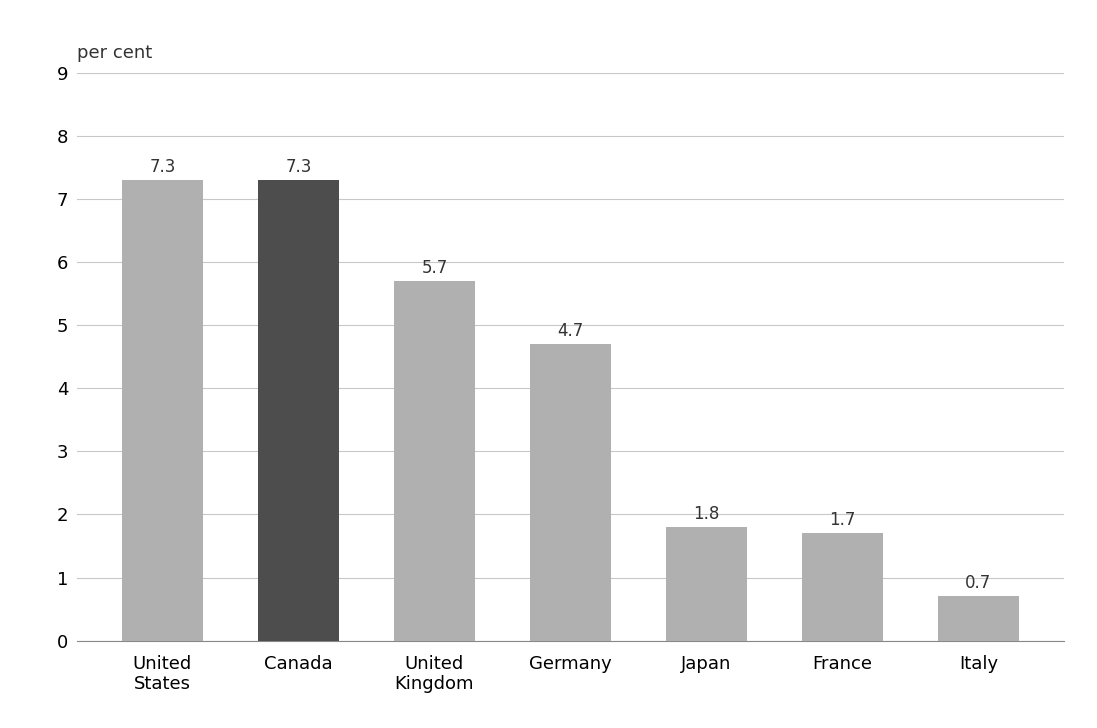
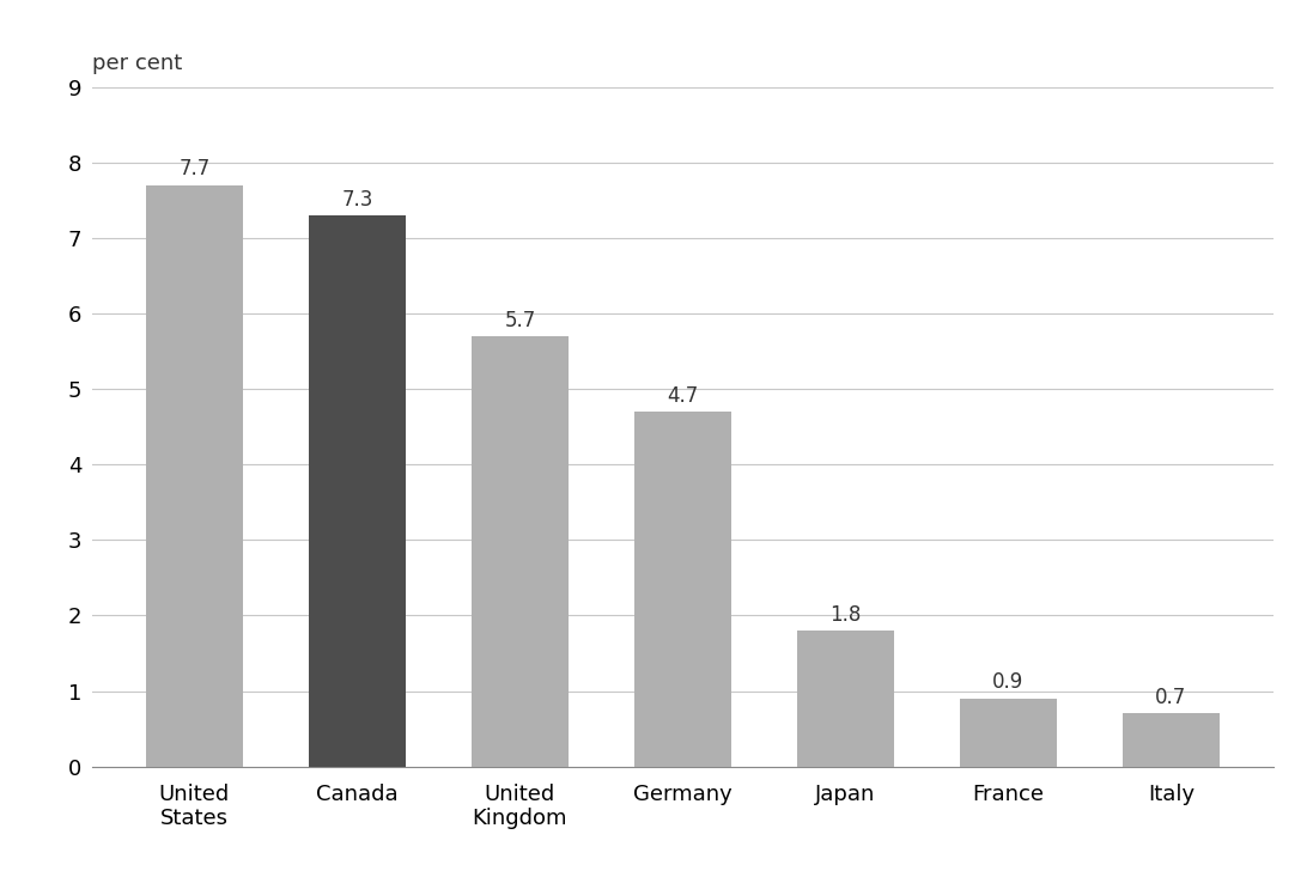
United States: 7.3 -> 7.7
France: 1.7 -> 0.9
